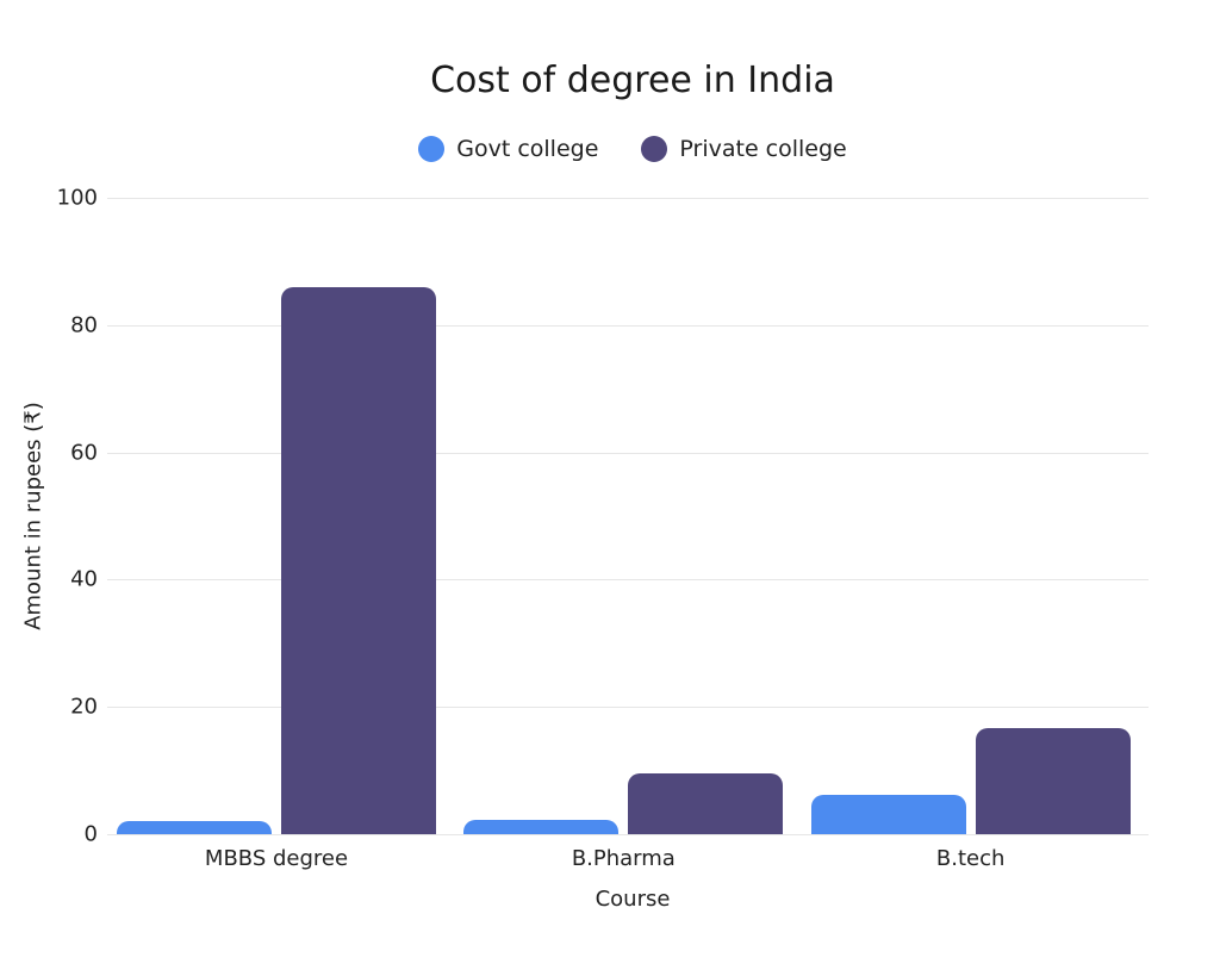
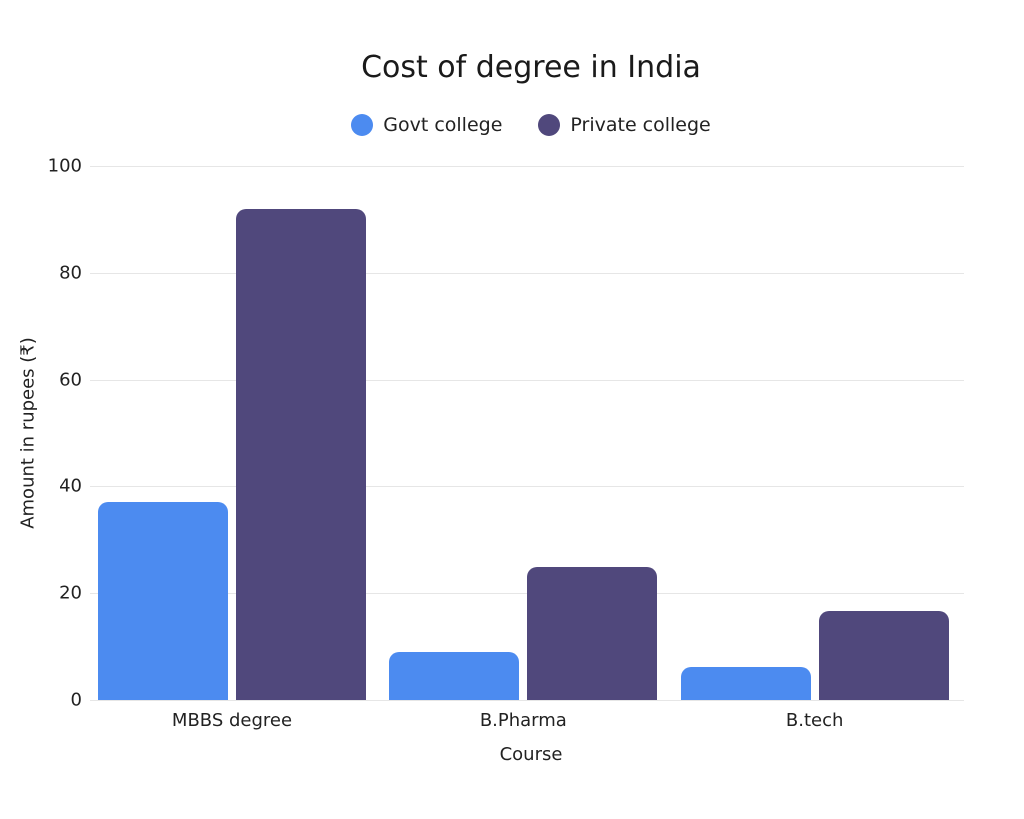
Govt college/MBBS degree: 2 -> 37
Private college/MBBS degree: 86 -> 92
Govt college/B.Pharma: 2 -> 9
Private college/B.Pharma: 10 -> 25
